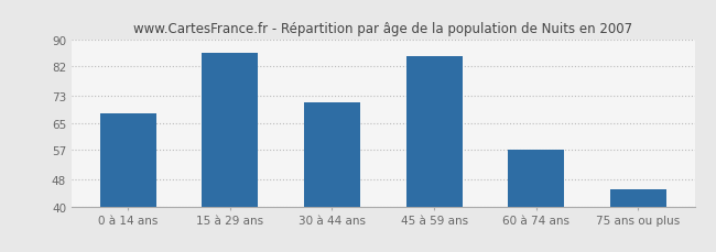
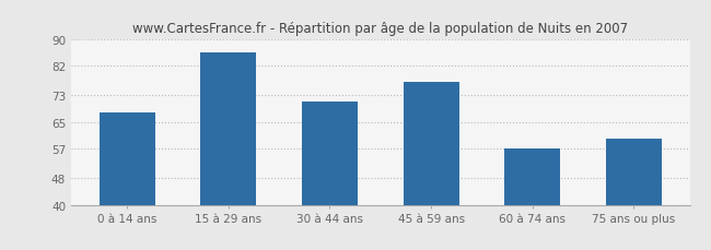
45 à 59 ans: 85 -> 77
75 ans ou plus: 45 -> 60
